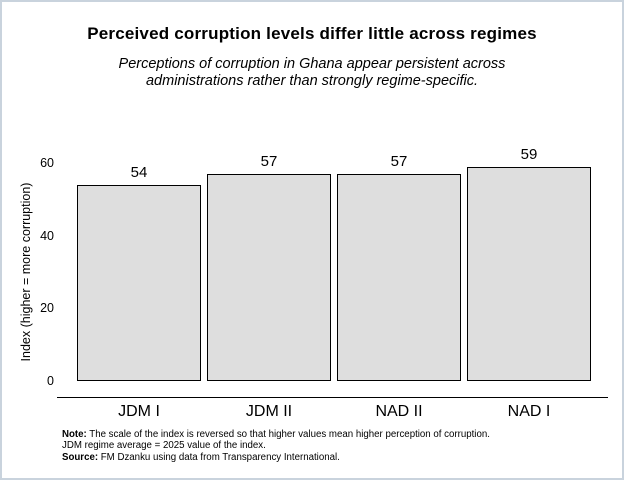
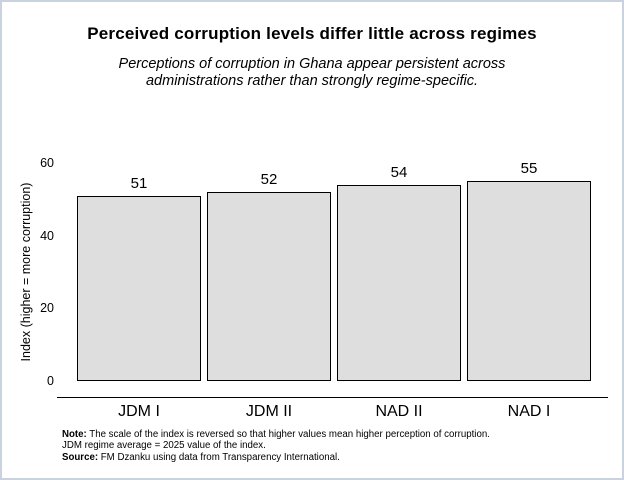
JDM I: 54 -> 51
JDM II: 57 -> 52
NAD II: 57 -> 54
NAD I: 59 -> 55
